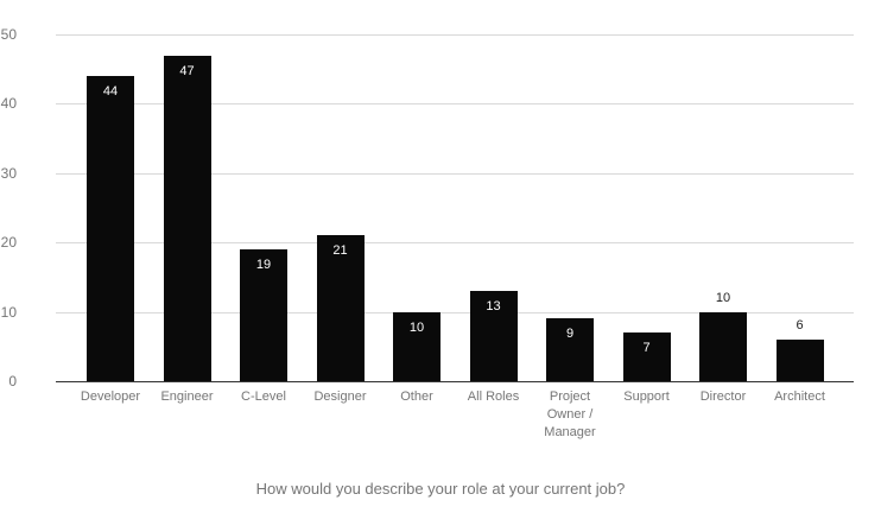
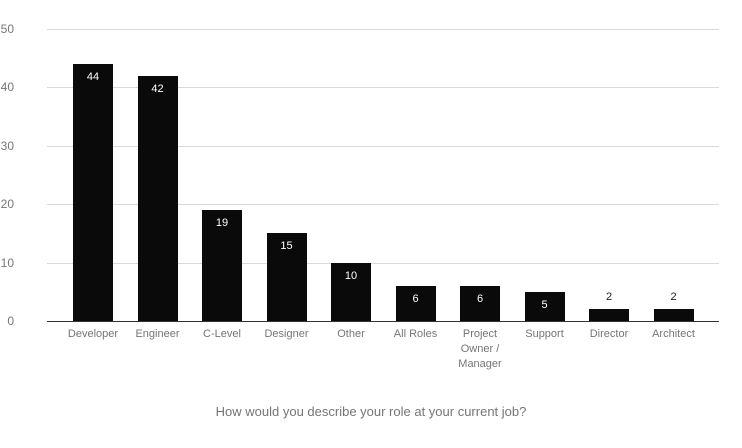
Engineer: 47 -> 42
Designer: 21 -> 15
All Roles: 13 -> 6
Project Owner / Manager: 9 -> 6
Support: 7 -> 5
Director: 10 -> 2
Architect: 6 -> 2
